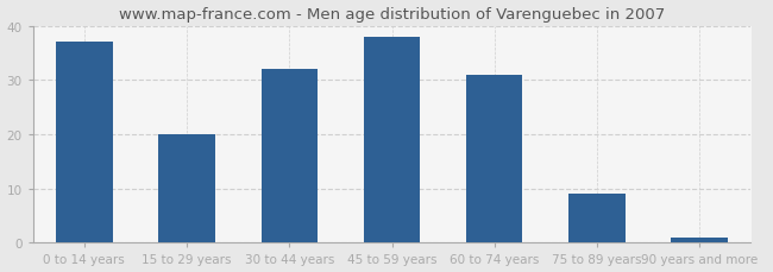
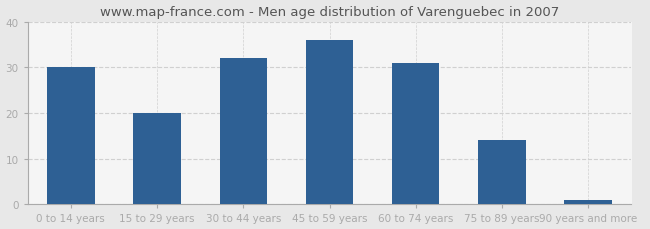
0 to 14 years: 37 -> 30
45 to 59 years: 38 -> 36
75 to 89 years: 9 -> 14
